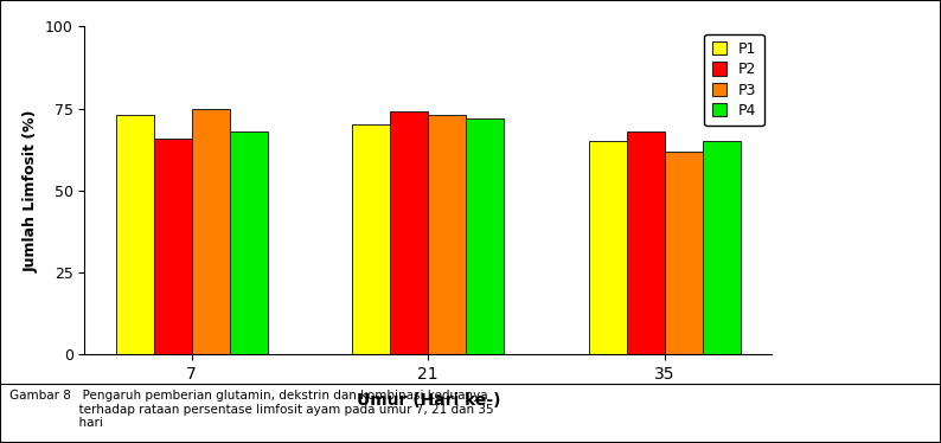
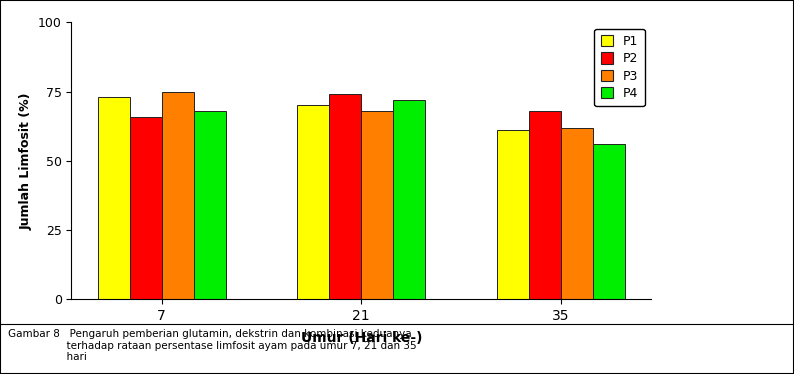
P3/21: 73 -> 68
P1/35: 65 -> 61
P4/35: 65 -> 56
